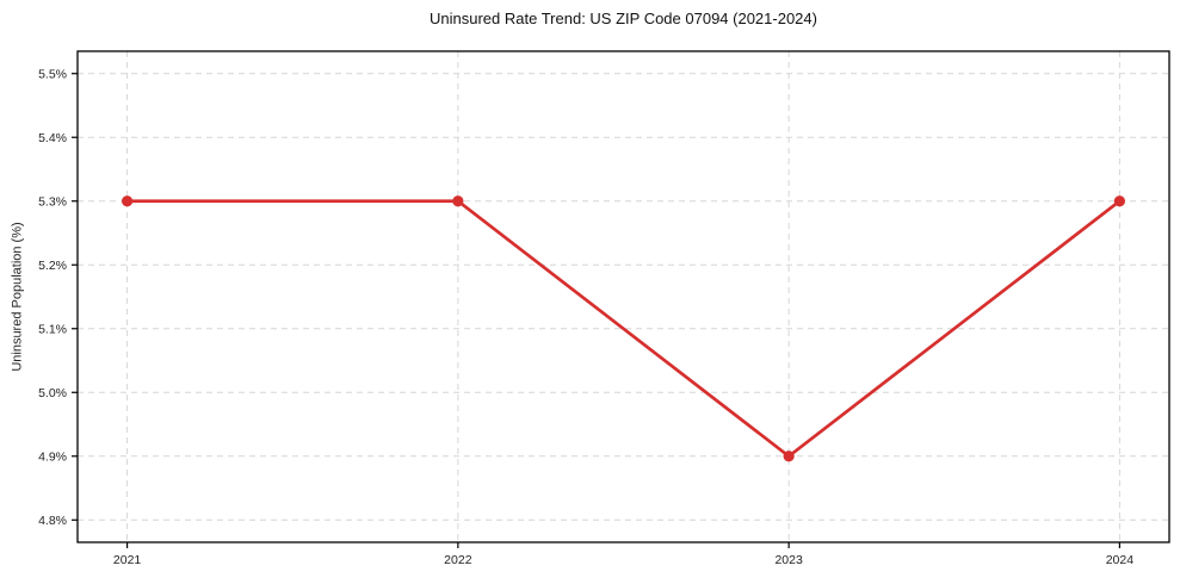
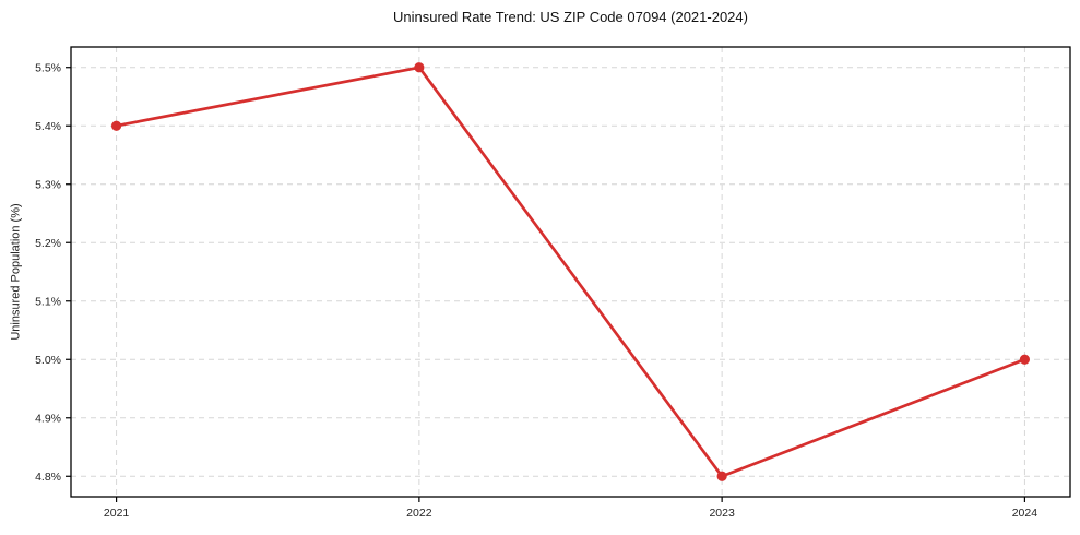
2021: 5.3% -> 5.4%
2022: 5.3% -> 5.5%
2023: 4.9% -> 4.8%
2024: 5.3% -> 5.0%
